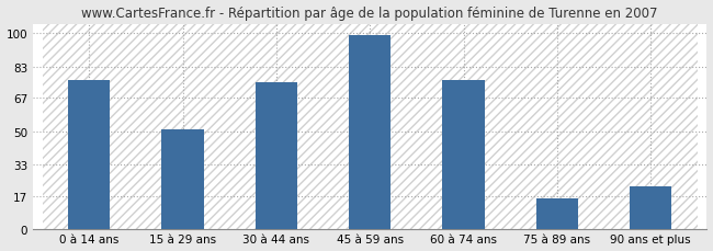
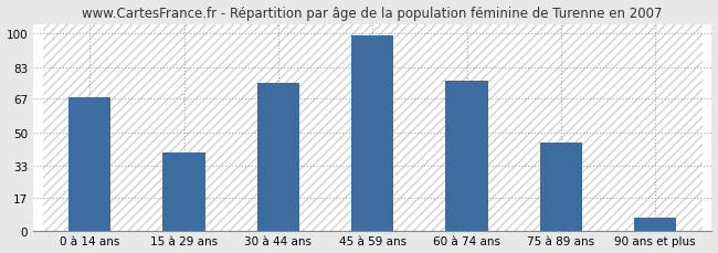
0 à 14 ans: 76 -> 68
15 à 29 ans: 51 -> 40
75 à 89 ans: 16 -> 45
90 ans et plus: 22 -> 7
